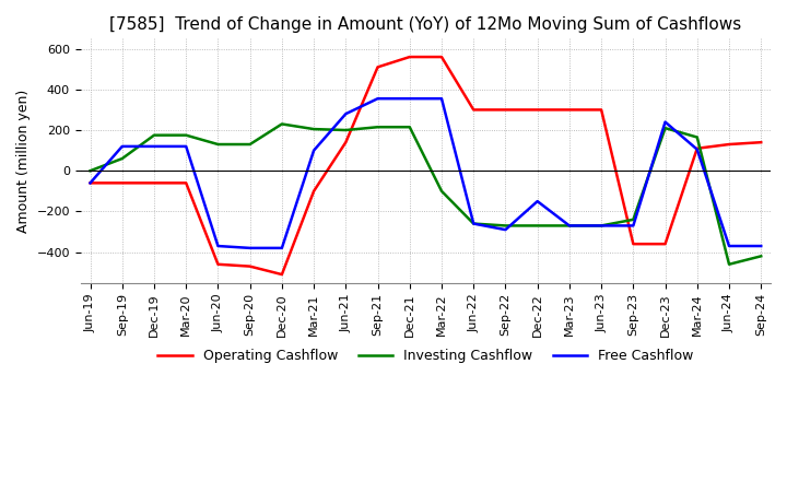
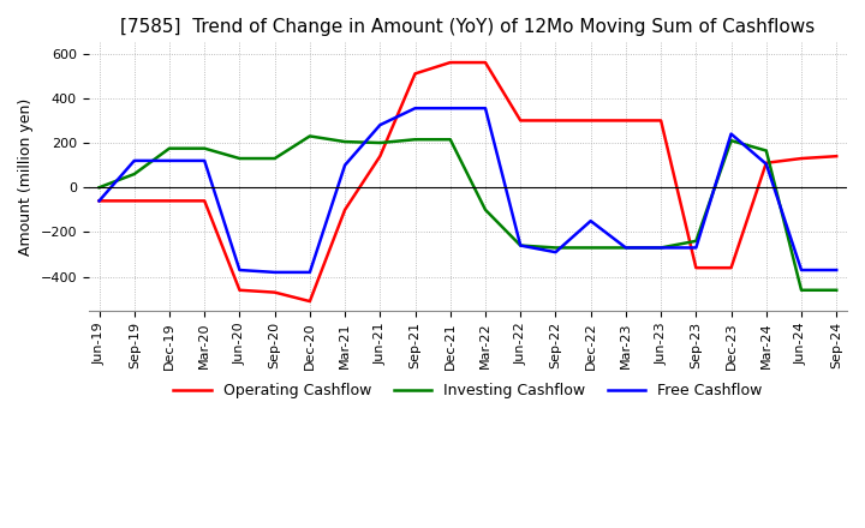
Investing Cashflow/Sep-24: -420 -> -460
